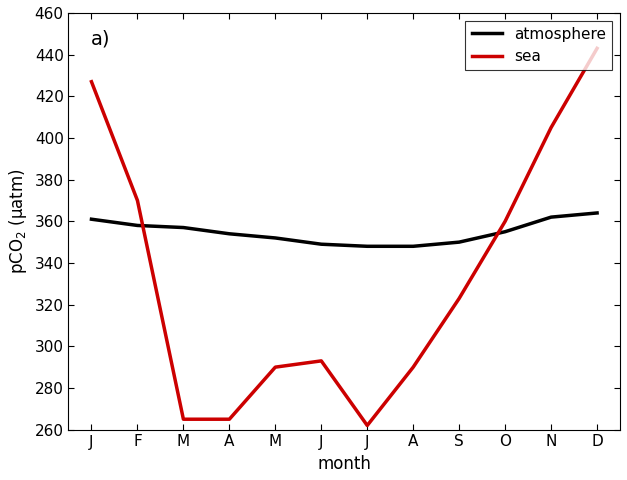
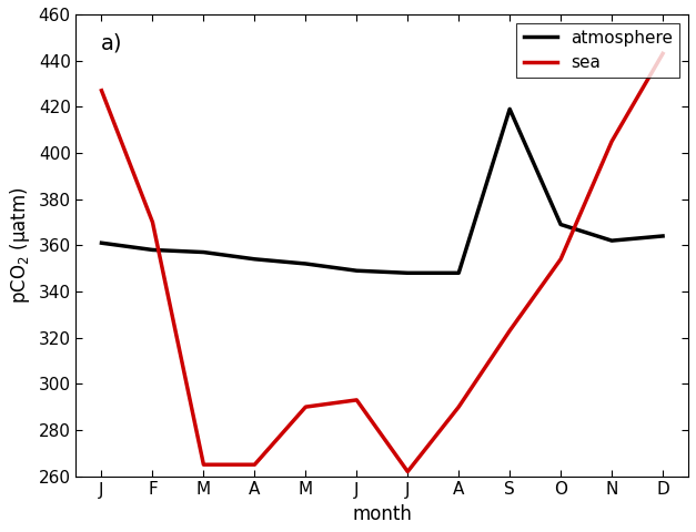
atmosphere/S: 350 -> 419
atmosphere/O: 355 -> 369
sea/O: 360 -> 354
